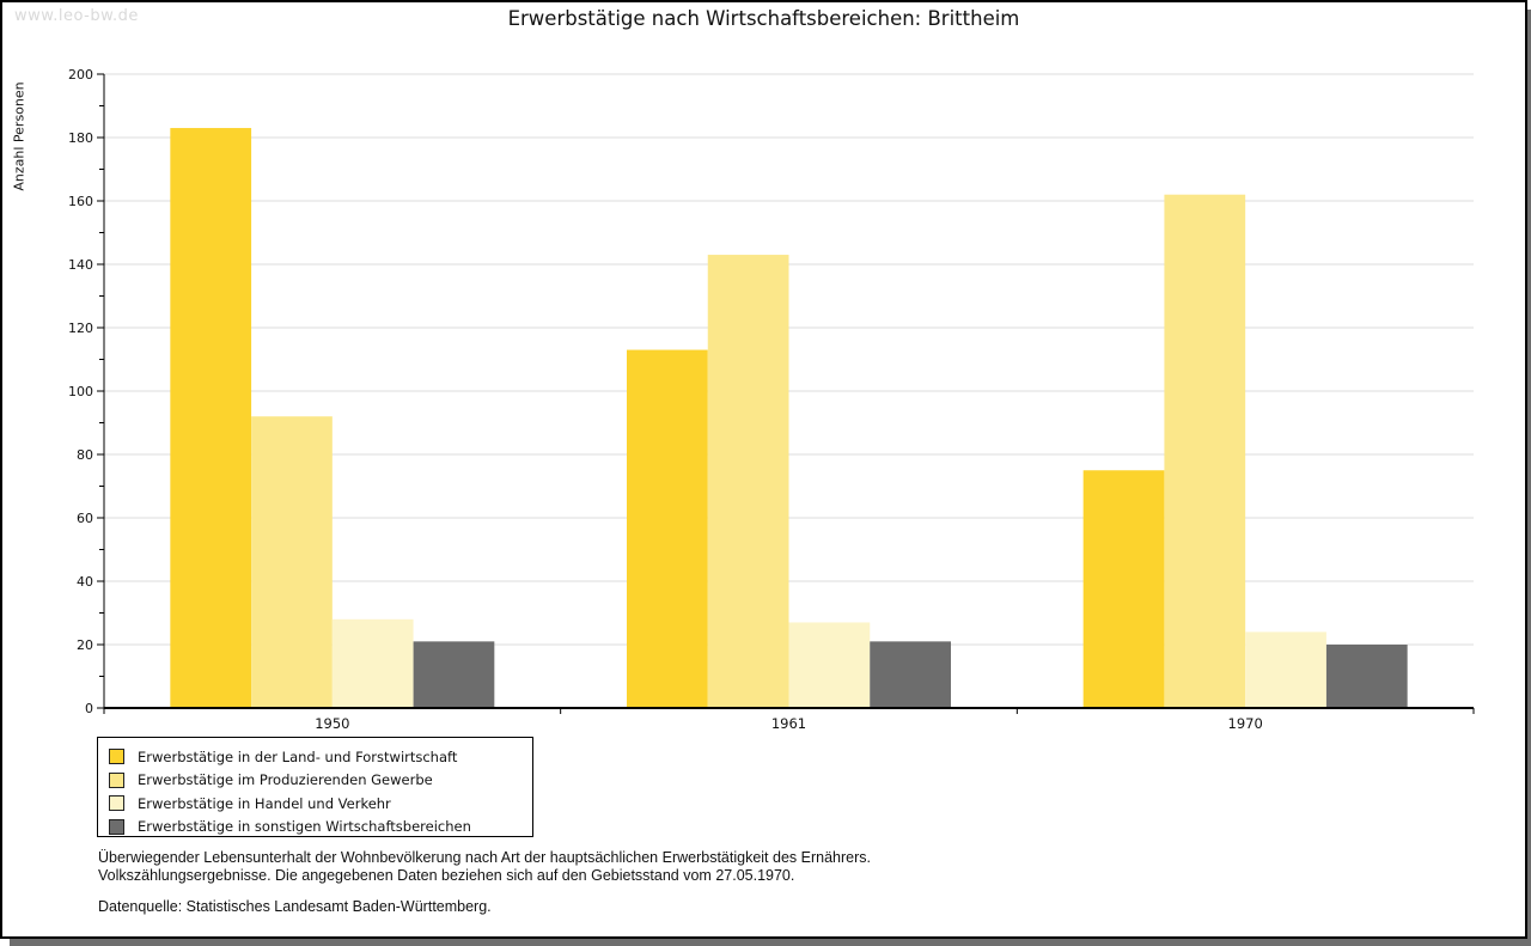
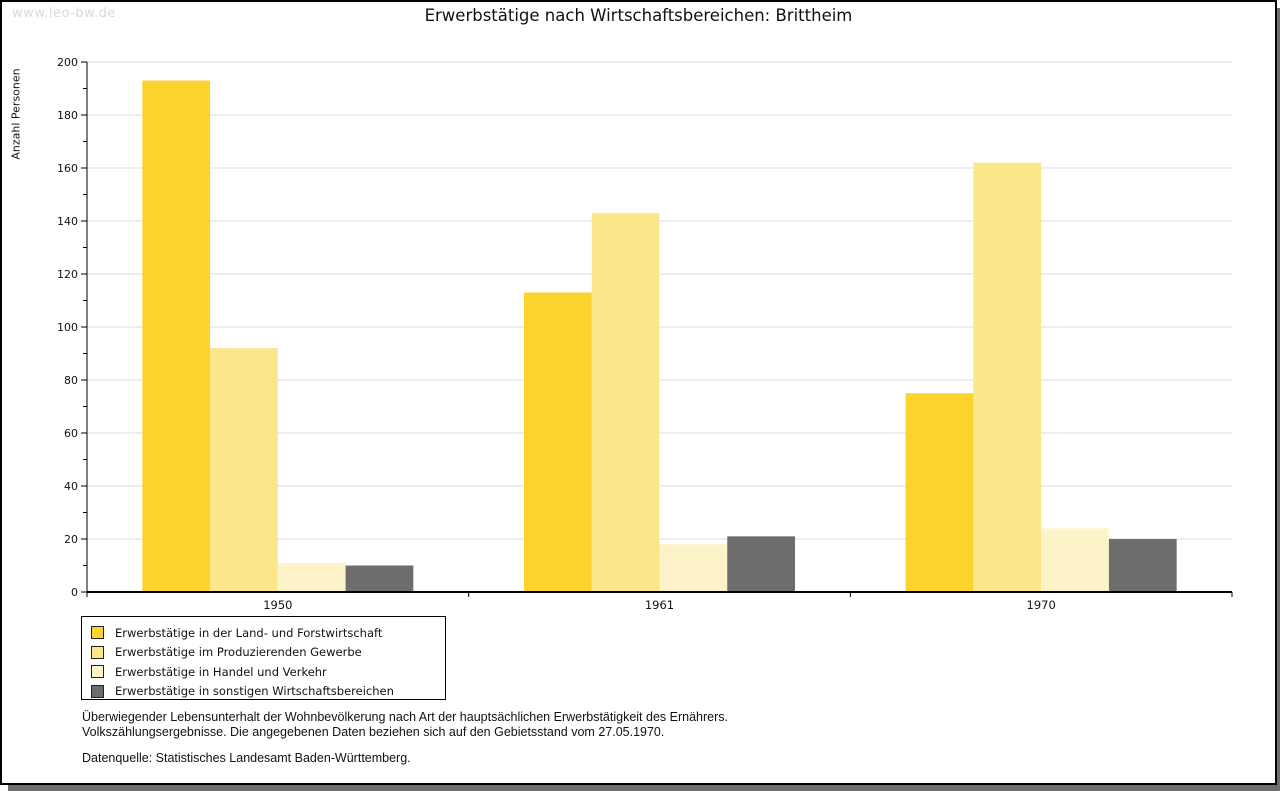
Erwerbstätige in der Land- und Forstwirtschaft/1950: 183 -> 193
Erwerbstätige in Handel und Verkehr/1950: 28 -> 11
Erwerbstätige in sonstigen Wirtschaftsbereichen/1950: 21 -> 10
Erwerbstätige in Handel und Verkehr/1961: 27 -> 18
